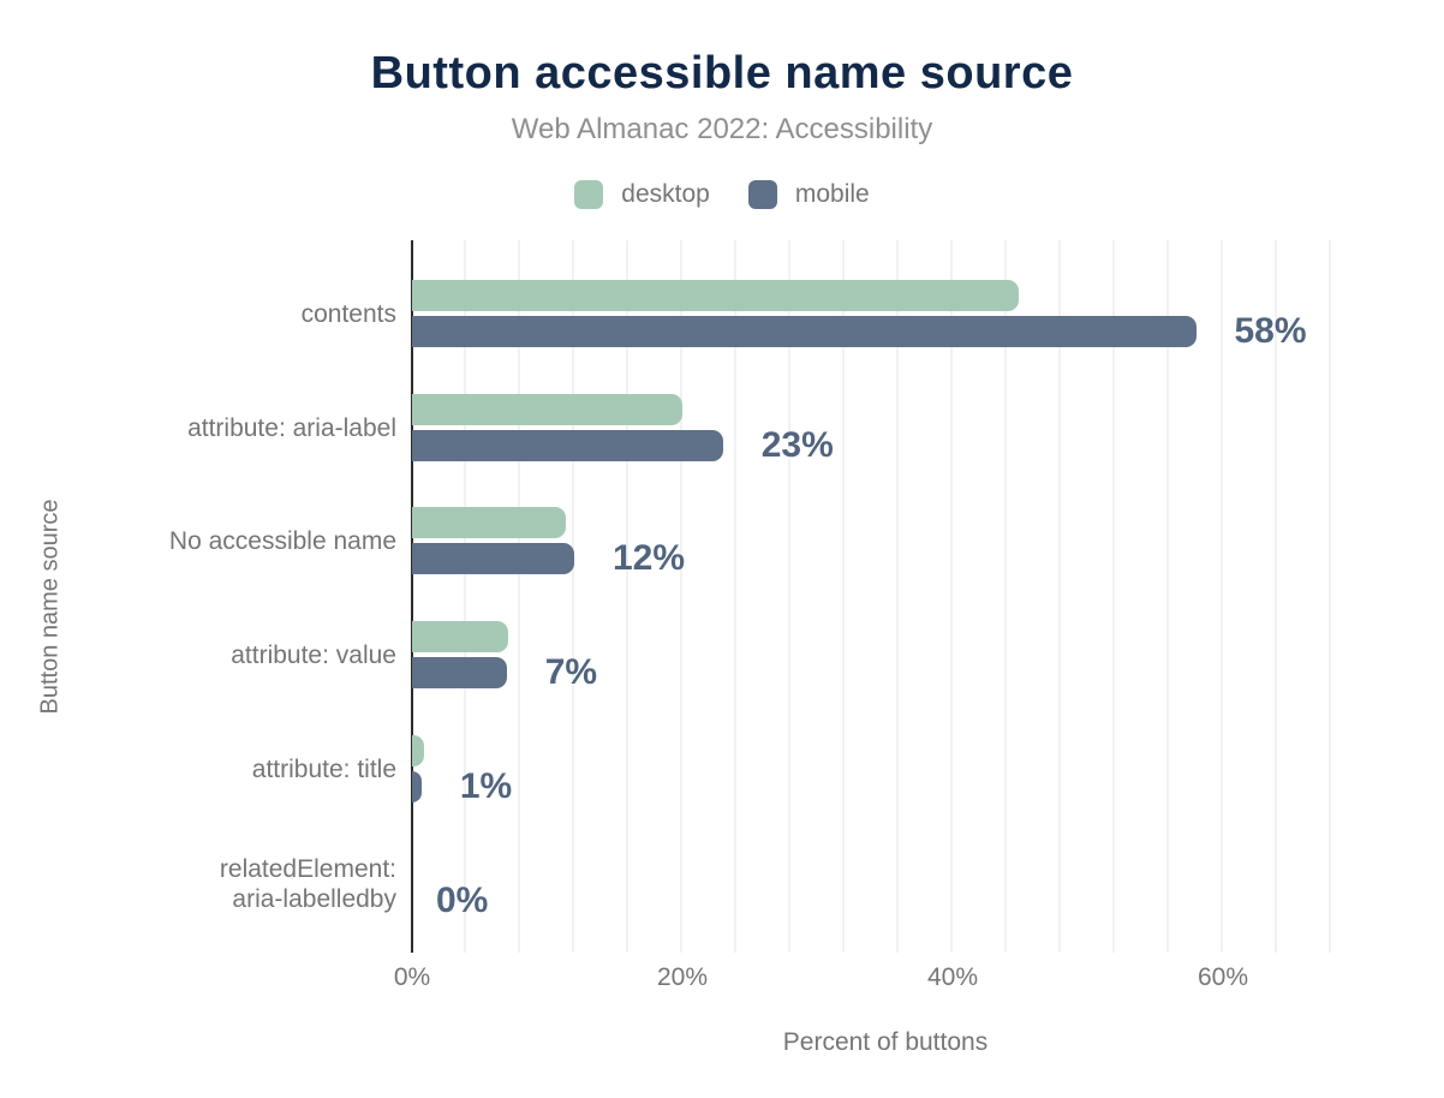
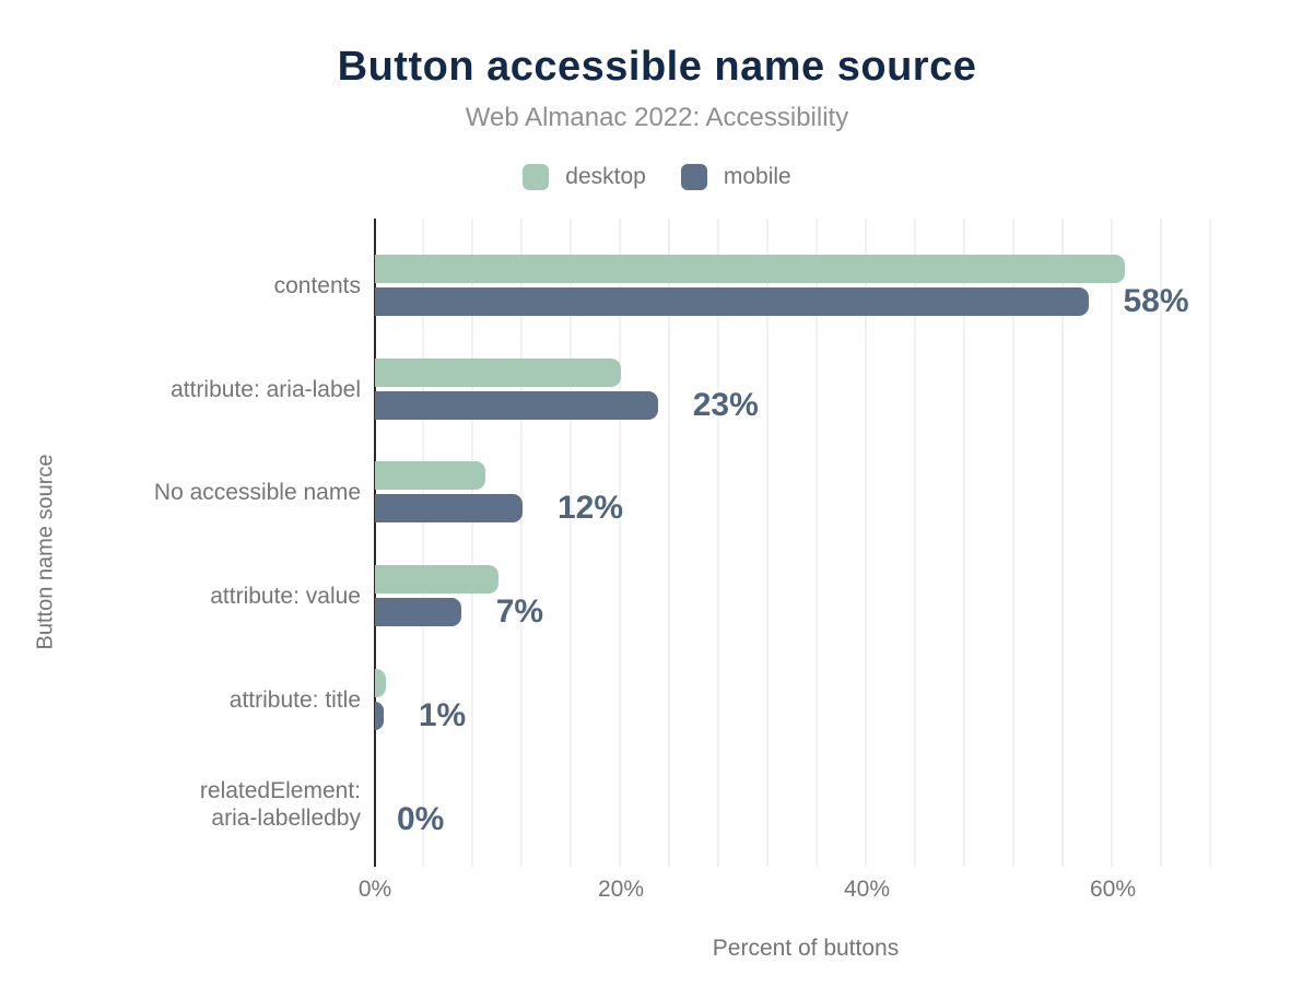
desktop/contents: 44.9% -> 61.0%
desktop/No accessible name: 11.4% -> 9.0%
desktop/attribute: value: 7.1% -> 10.0%
